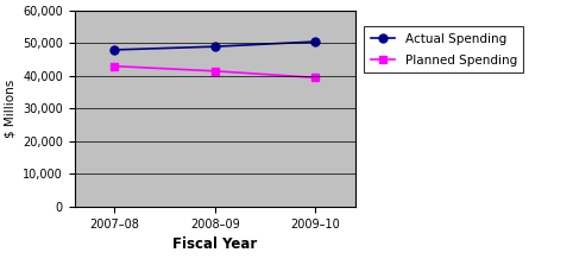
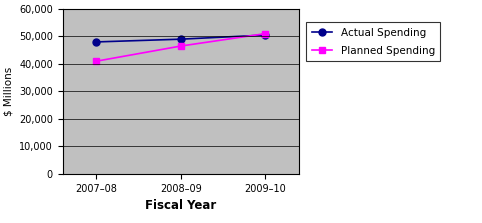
Planned Spending/2007–08: 43,000 -> 41,000
Planned Spending/2008–09: 41,500 -> 46,500
Planned Spending/2009–10: 39,500 -> 51,000
